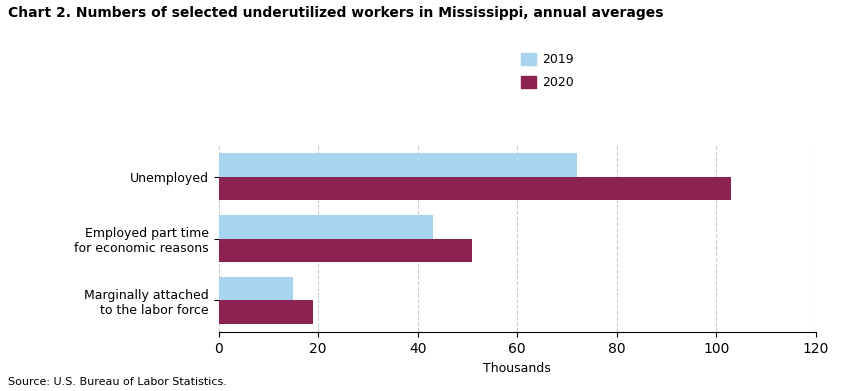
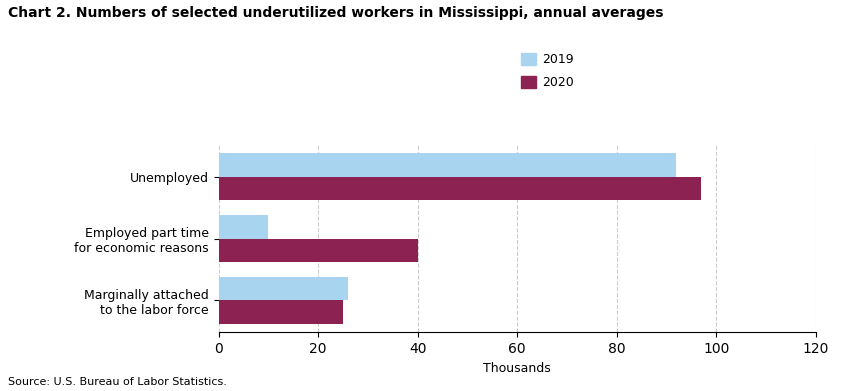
2019/Unemployed: 72 -> 92
2020/Unemployed: 103 -> 97
2019/Employed part time for economic reasons: 43 -> 10
2020/Employed part time for economic reasons: 51 -> 40
2019/Marginally attached to the labor force: 15 -> 26
2020/Marginally attached to the labor force: 19 -> 25
